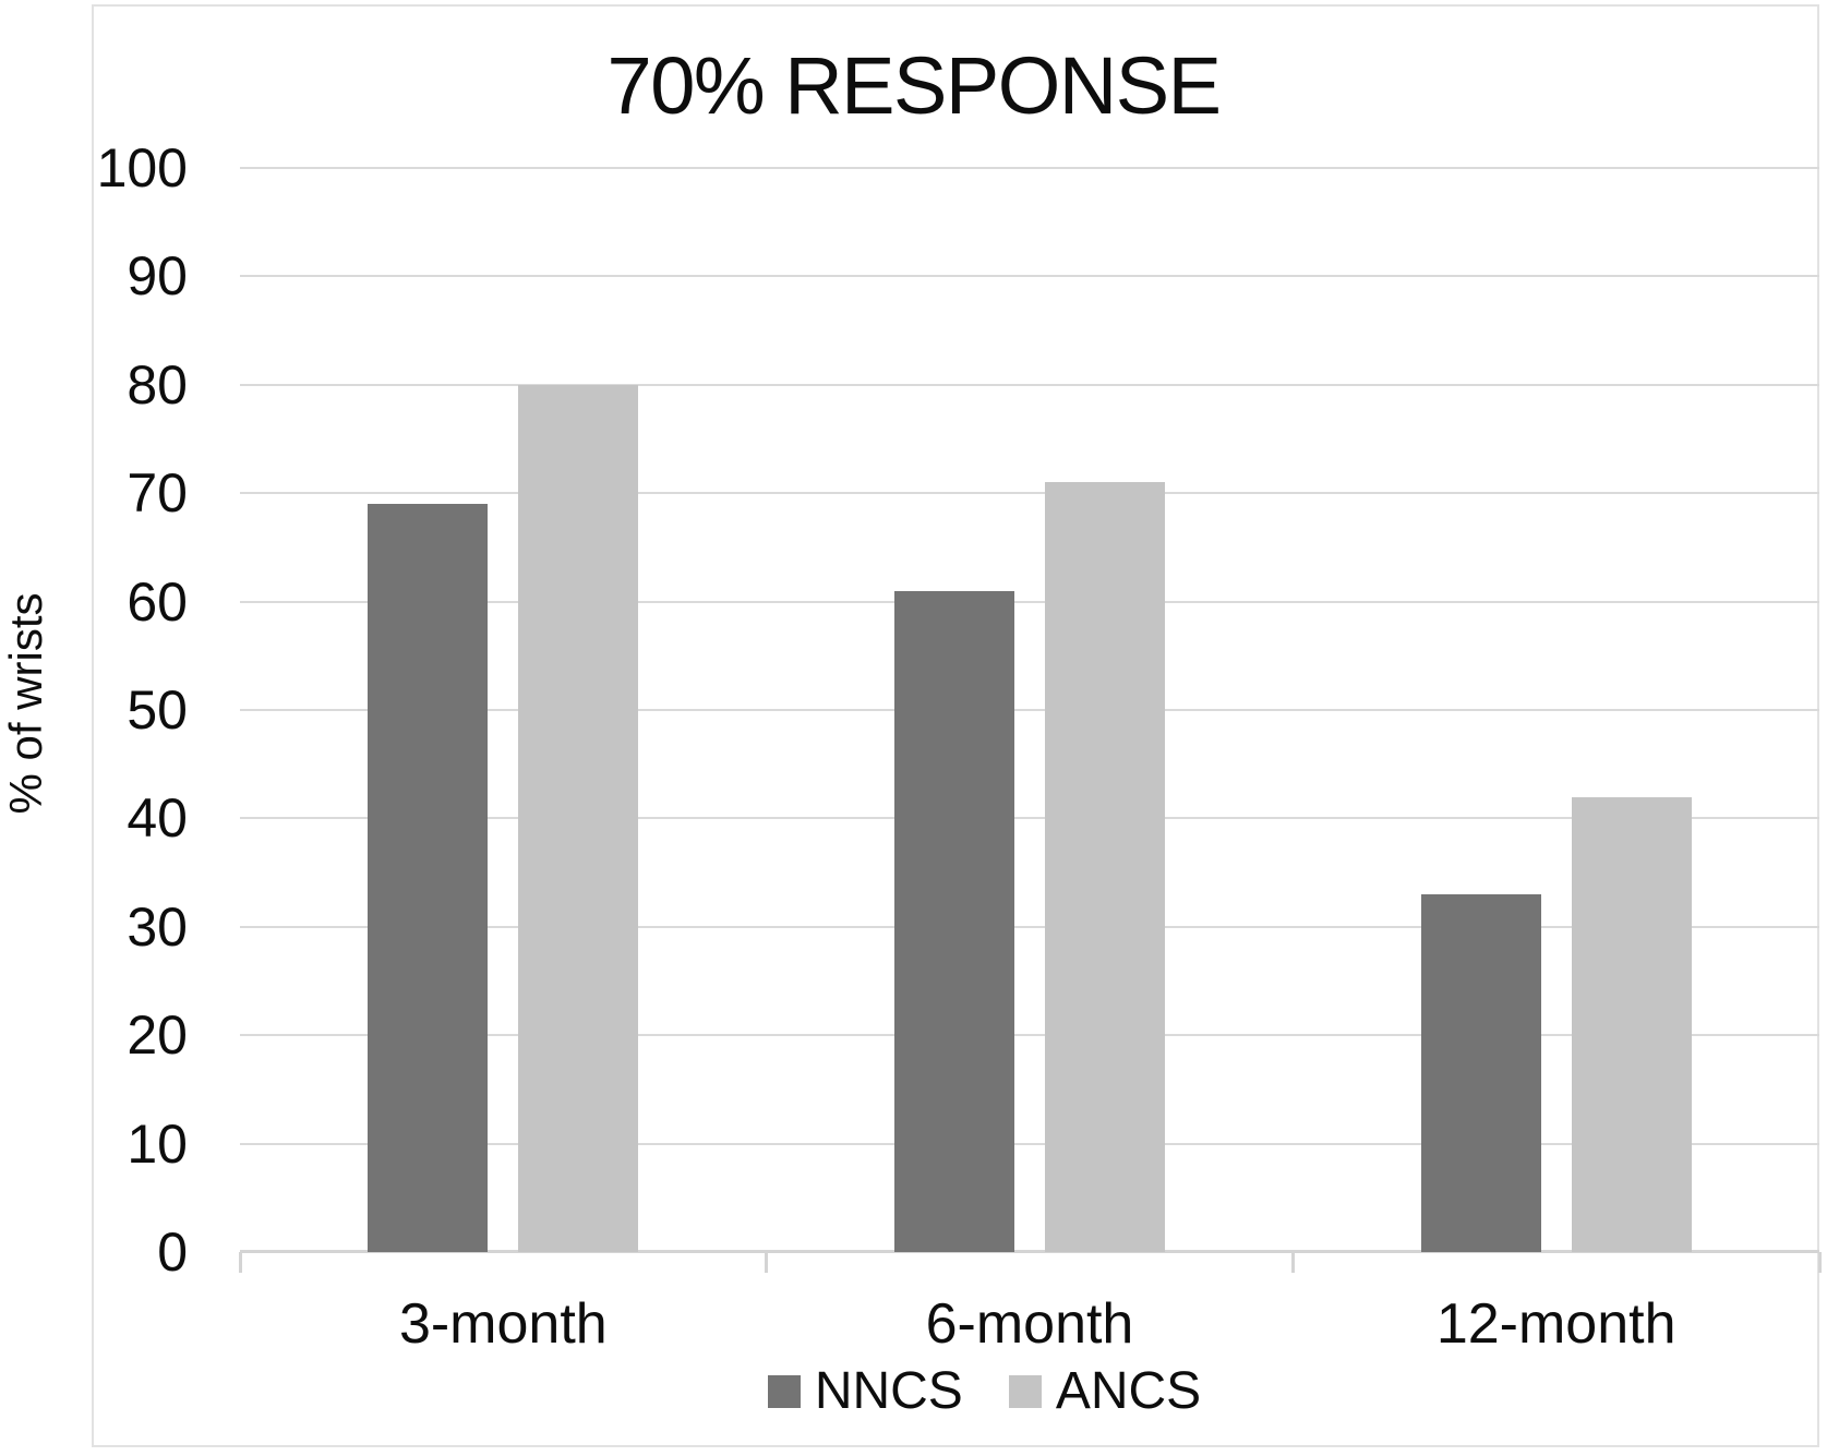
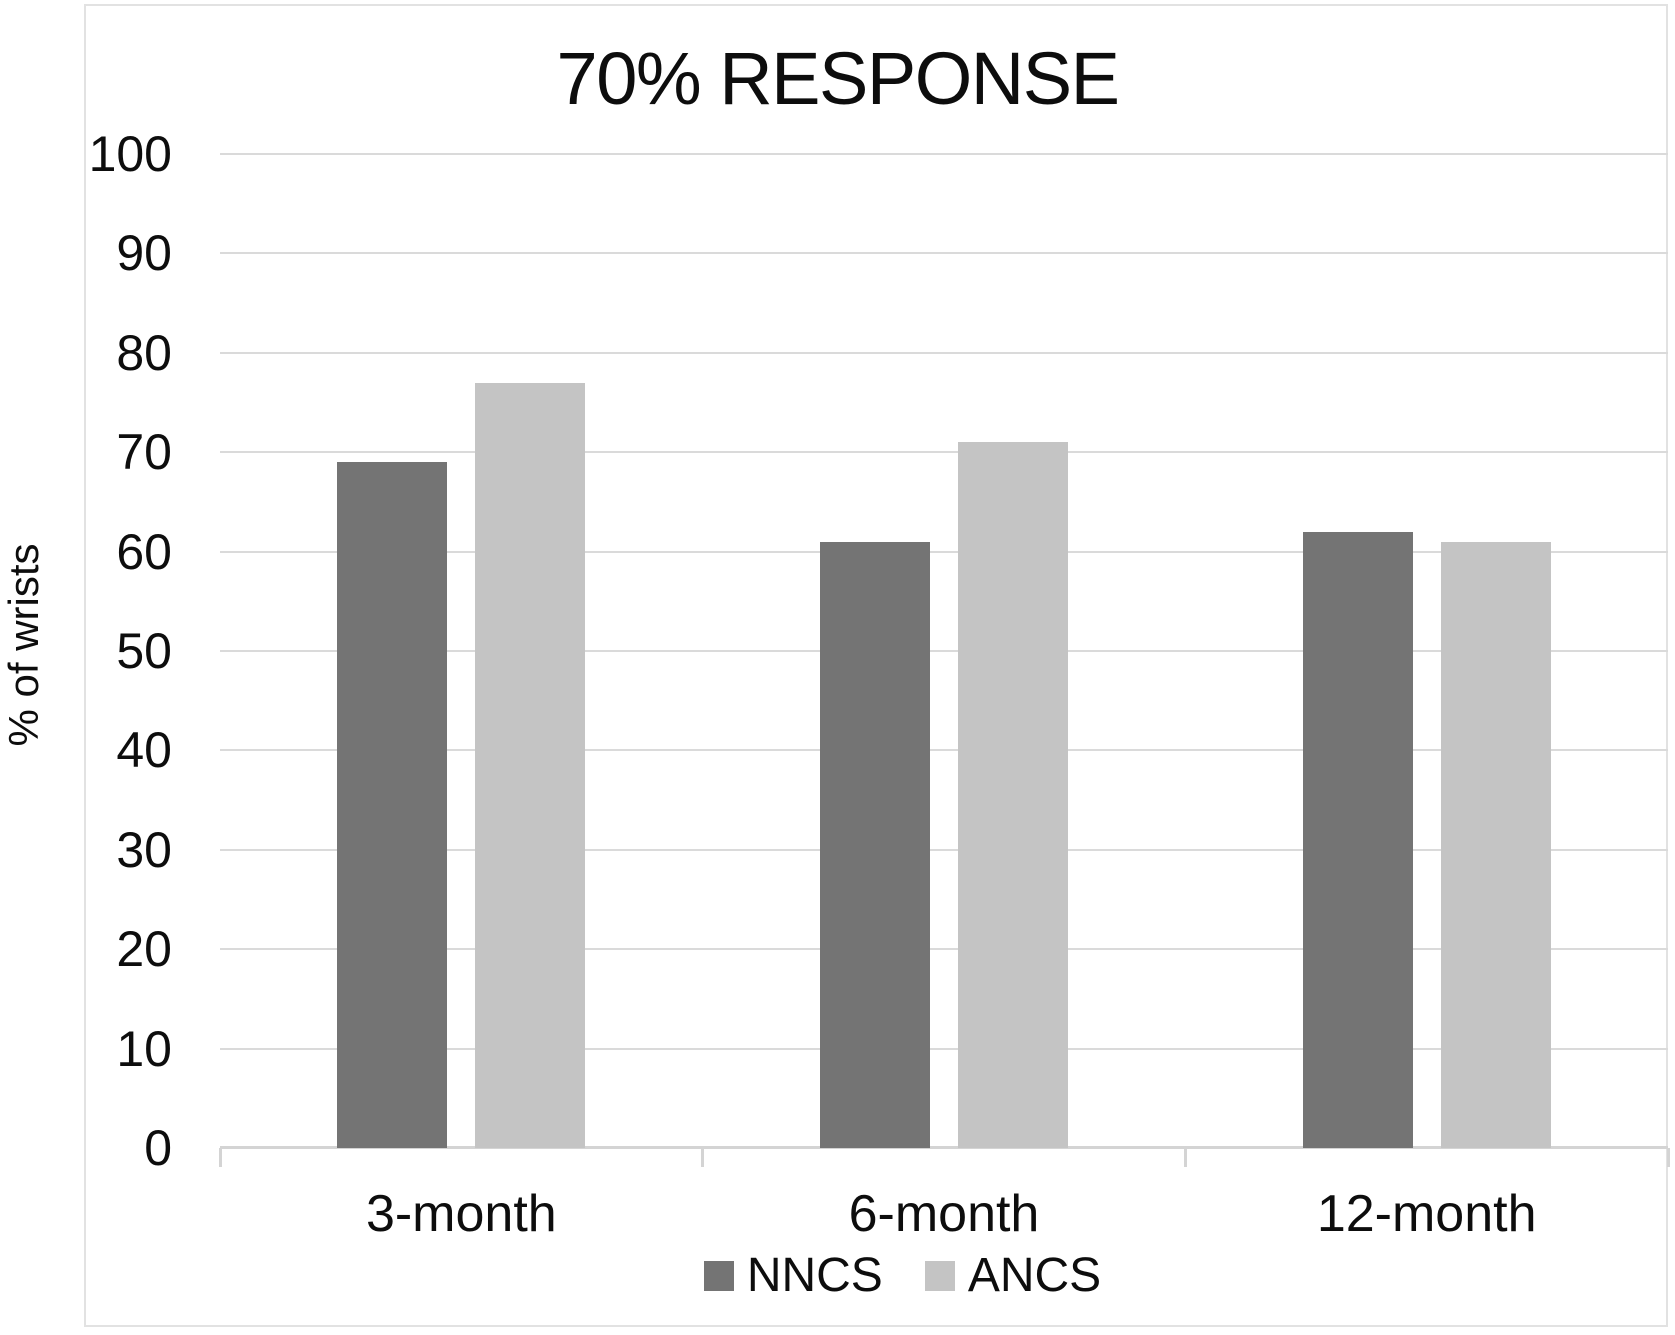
ANCS/3-month: 80 -> 77
NNCS/12-month: 33 -> 62
ANCS/12-month: 42 -> 61
